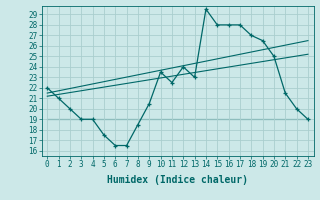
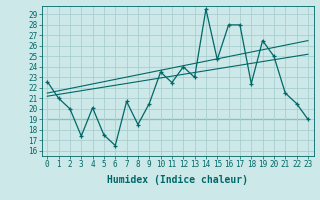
0: 22.0 -> 22.6
3: 19.0 -> 17.4
4: 19.0 -> 20.1
7: 16.5 -> 20.7
15: 28.0 -> 24.7
18: 27.0 -> 22.4
22: 20.0 -> 20.5
